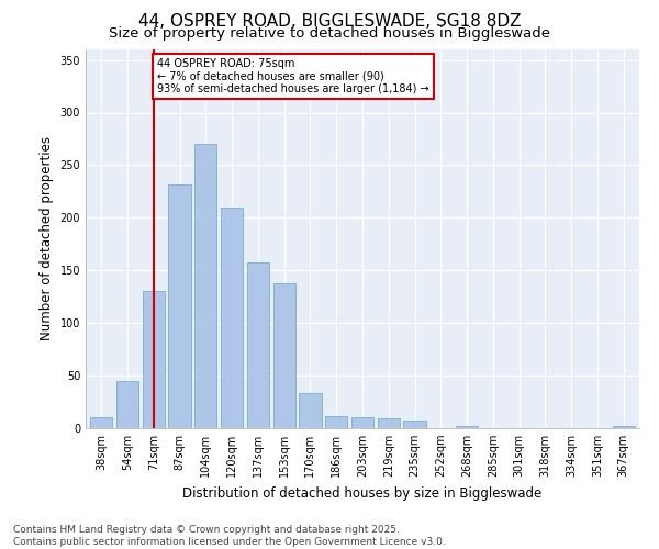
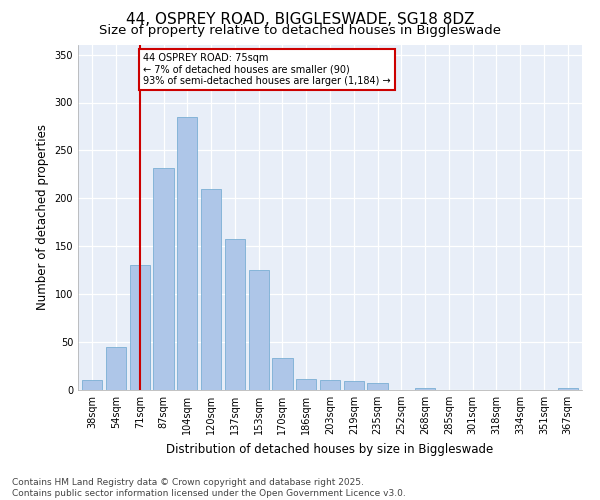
104sqm: 270 -> 285
153sqm: 138 -> 125
